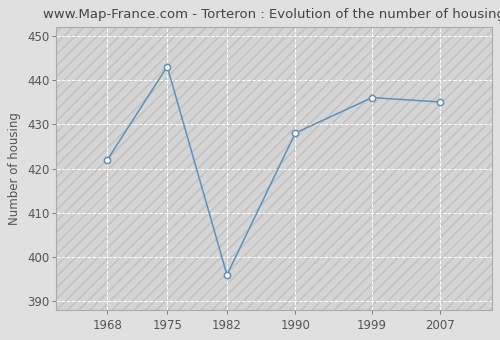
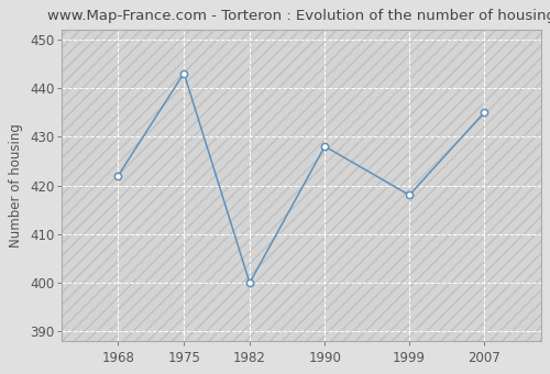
1982: 396 -> 400
1999: 436 -> 418
